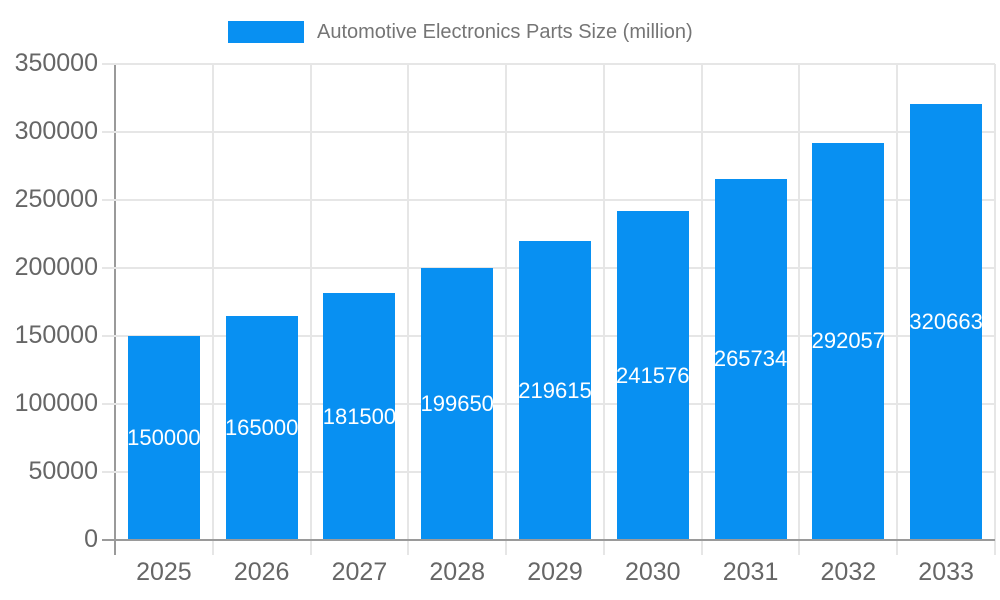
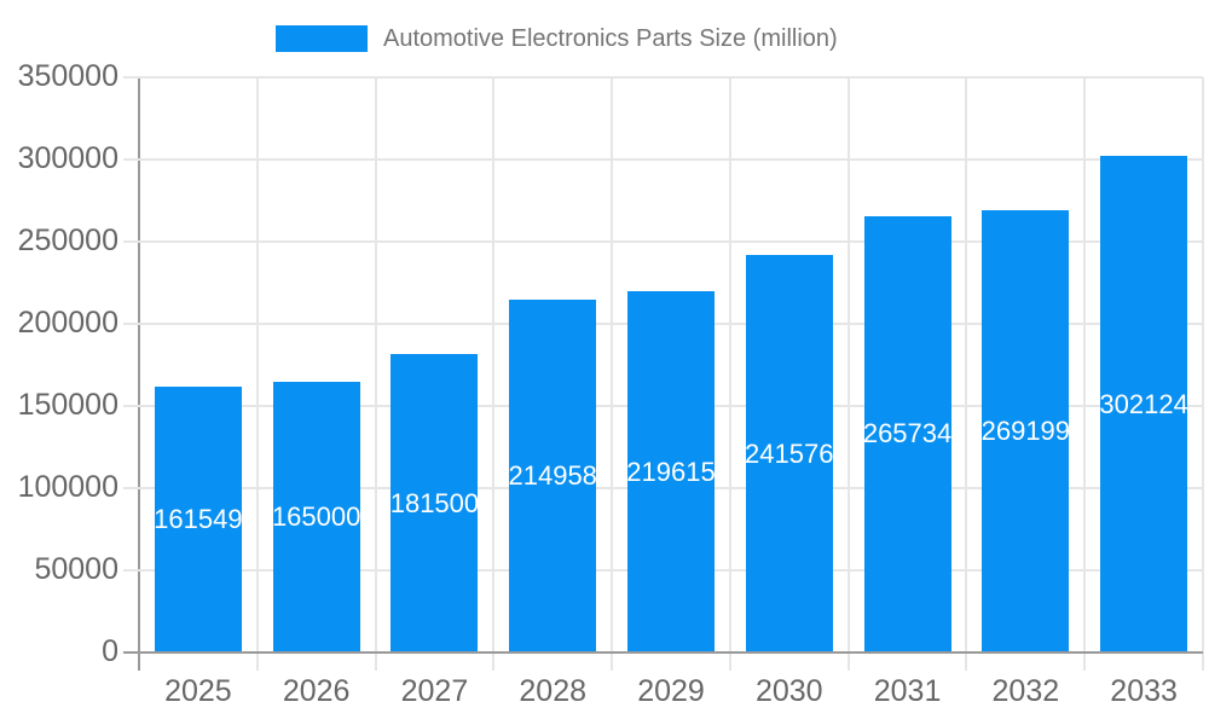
2025: 150000 -> 161549
2028: 199650 -> 214958
2032: 292057 -> 269199
2033: 320663 -> 302124
